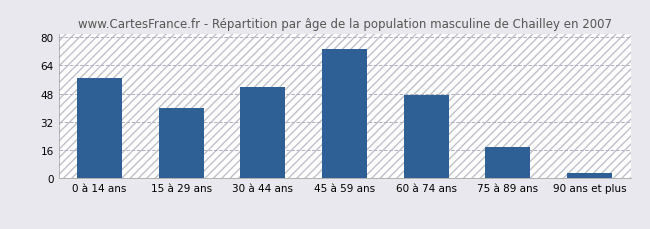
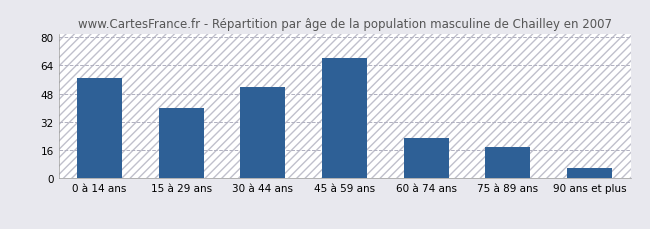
45 à 59 ans: 73 -> 68
60 à 74 ans: 47 -> 23
90 ans et plus: 3 -> 6
